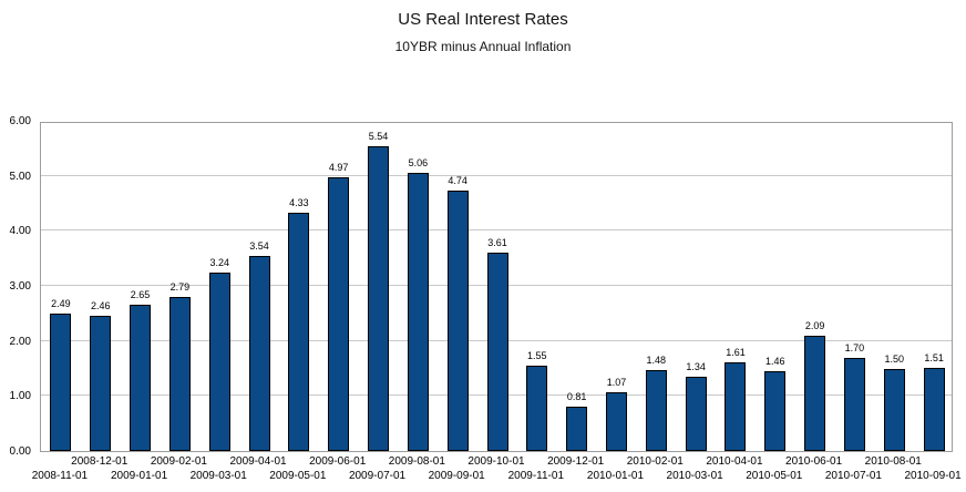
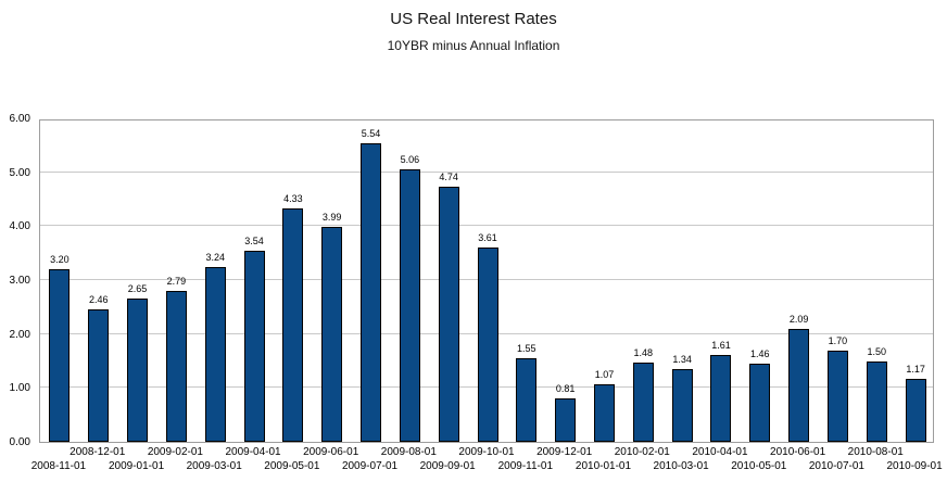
2008-11-01: 2.49 -> 3.20
2009-06-01: 4.97 -> 3.99
2010-09-01: 1.51 -> 1.17
